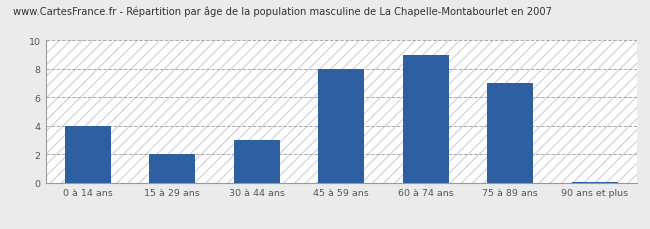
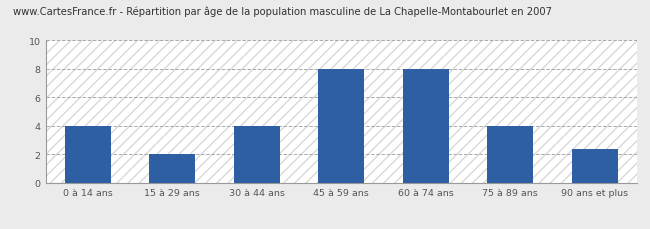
30 à 44 ans: 3.0 -> 4.0
60 à 74 ans: 9.0 -> 8.0
75 à 89 ans: 7.0 -> 4.0
90 ans et plus: 0.1 -> 2.4
